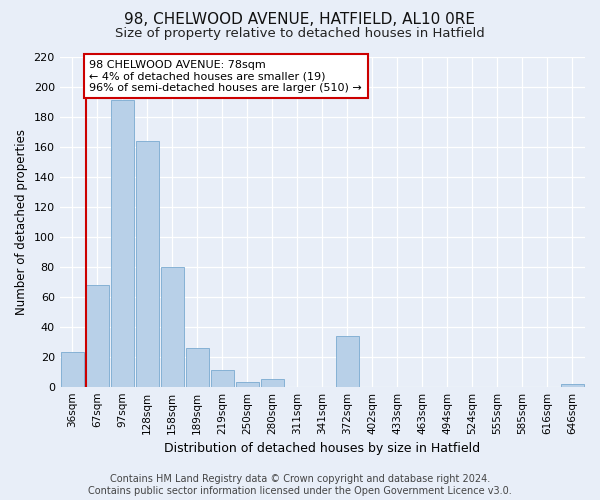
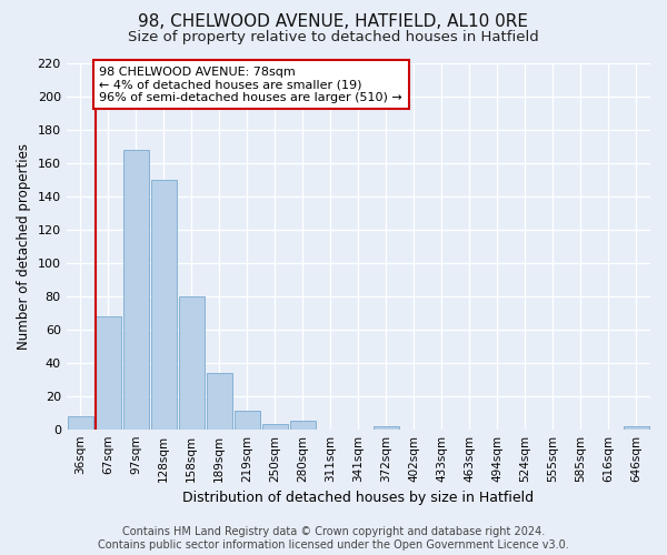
36sqm: 23 -> 8
97sqm: 191 -> 168
128sqm: 164 -> 150
189sqm: 26 -> 34
372sqm: 34 -> 2
